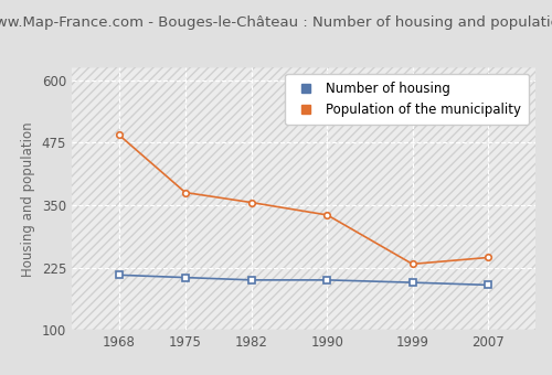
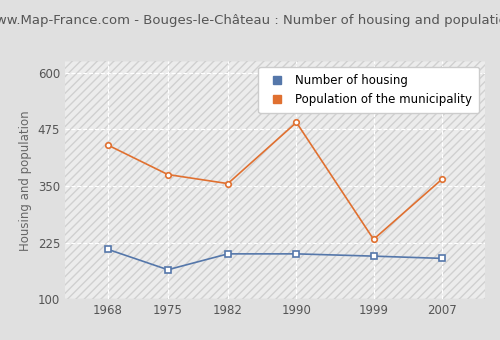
Population of the municipality/1968: 490 -> 440
Number of housing/1975: 205 -> 165
Population of the municipality/1990: 330 -> 490
Population of the municipality/2007: 245 -> 365
